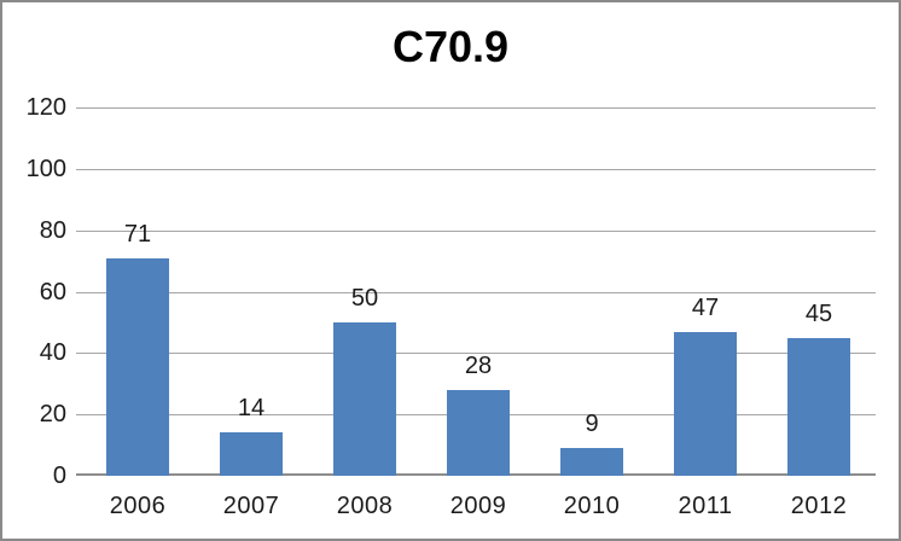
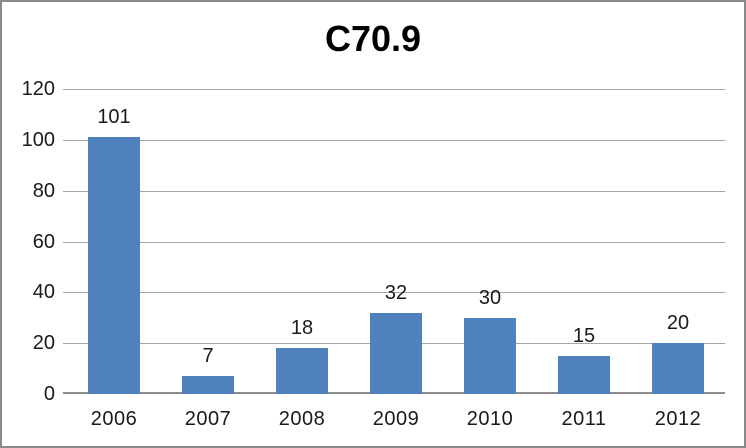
2006: 71 -> 101
2007: 14 -> 7
2008: 50 -> 18
2009: 28 -> 32
2010: 9 -> 30
2011: 47 -> 15
2012: 45 -> 20
